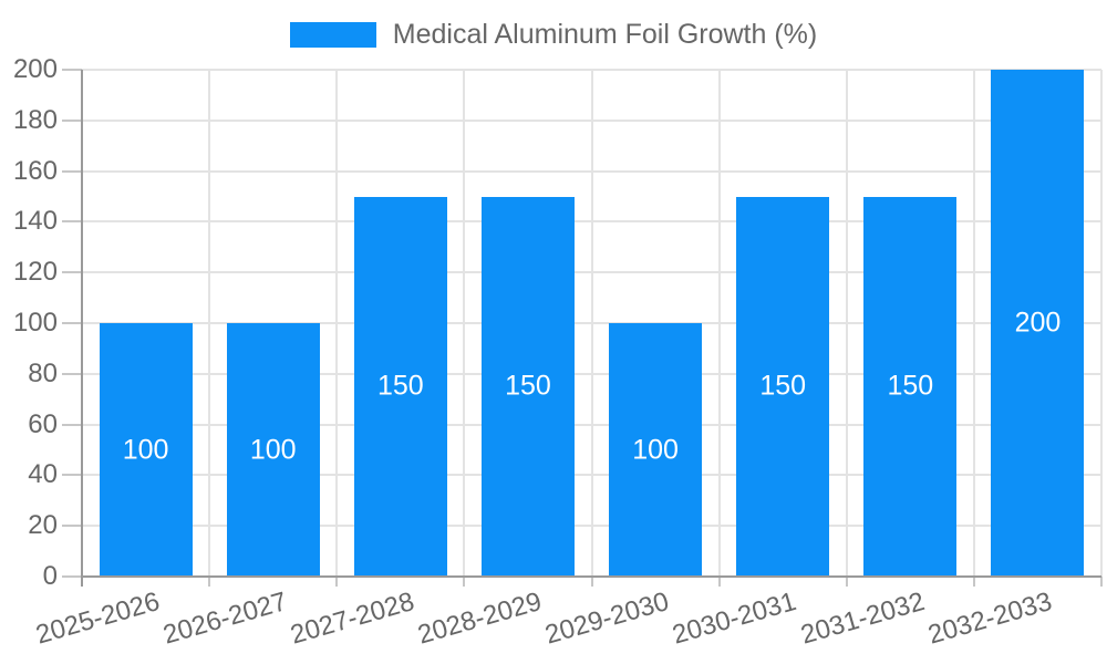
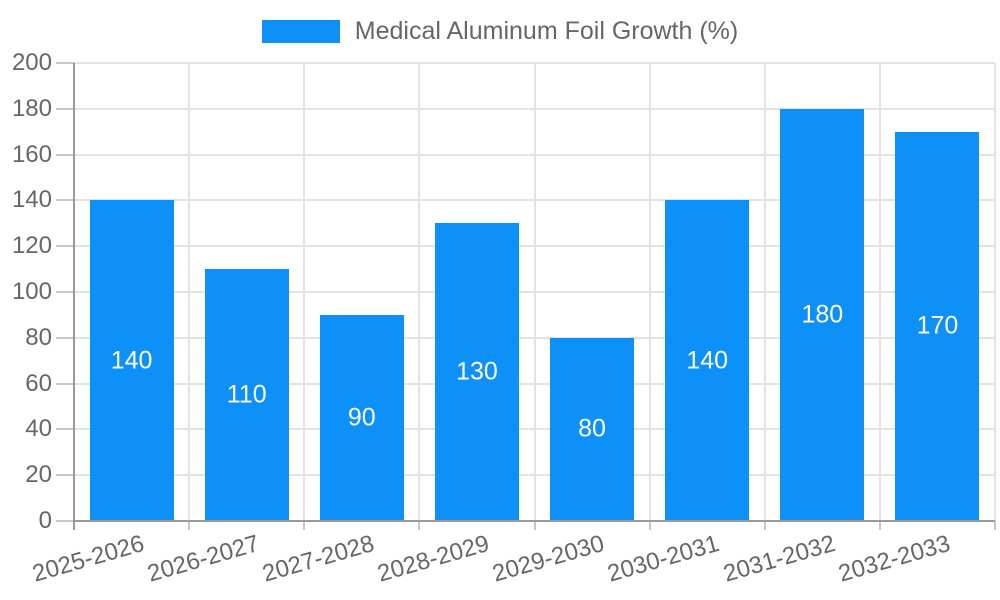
2025-2026: 100 -> 140
2026-2027: 100 -> 110
2027-2028: 150 -> 90
2028-2029: 150 -> 130
2029-2030: 100 -> 80
2030-2031: 150 -> 140
2031-2032: 150 -> 180
2032-2033: 200 -> 170
